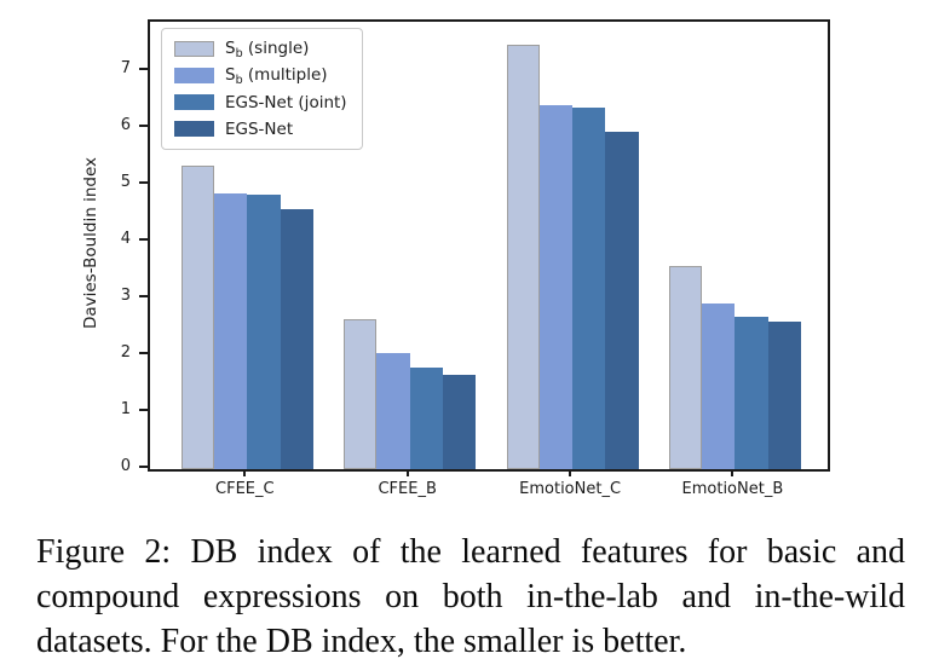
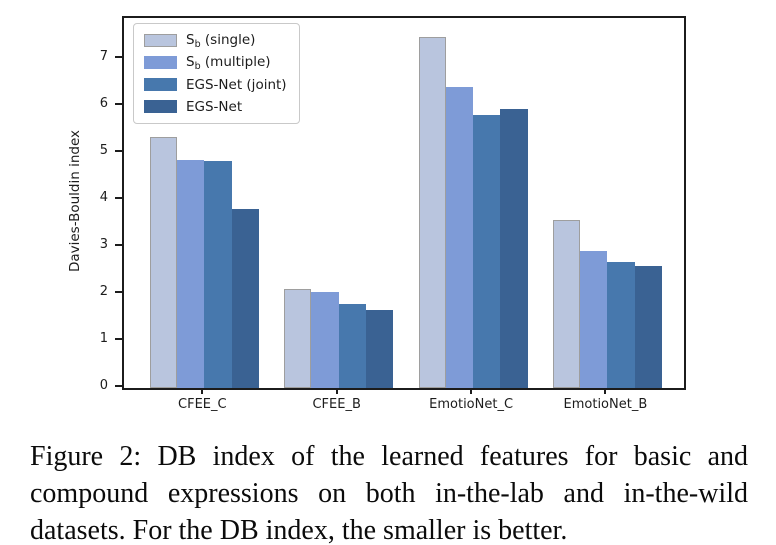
EGS-Net/CFEE_C: 4.6 -> 3.8
Sb (single)/CFEE_B: 2.6 -> 2.1
EGS-Net (joint)/EmotioNet_C: 6.4 -> 5.8
